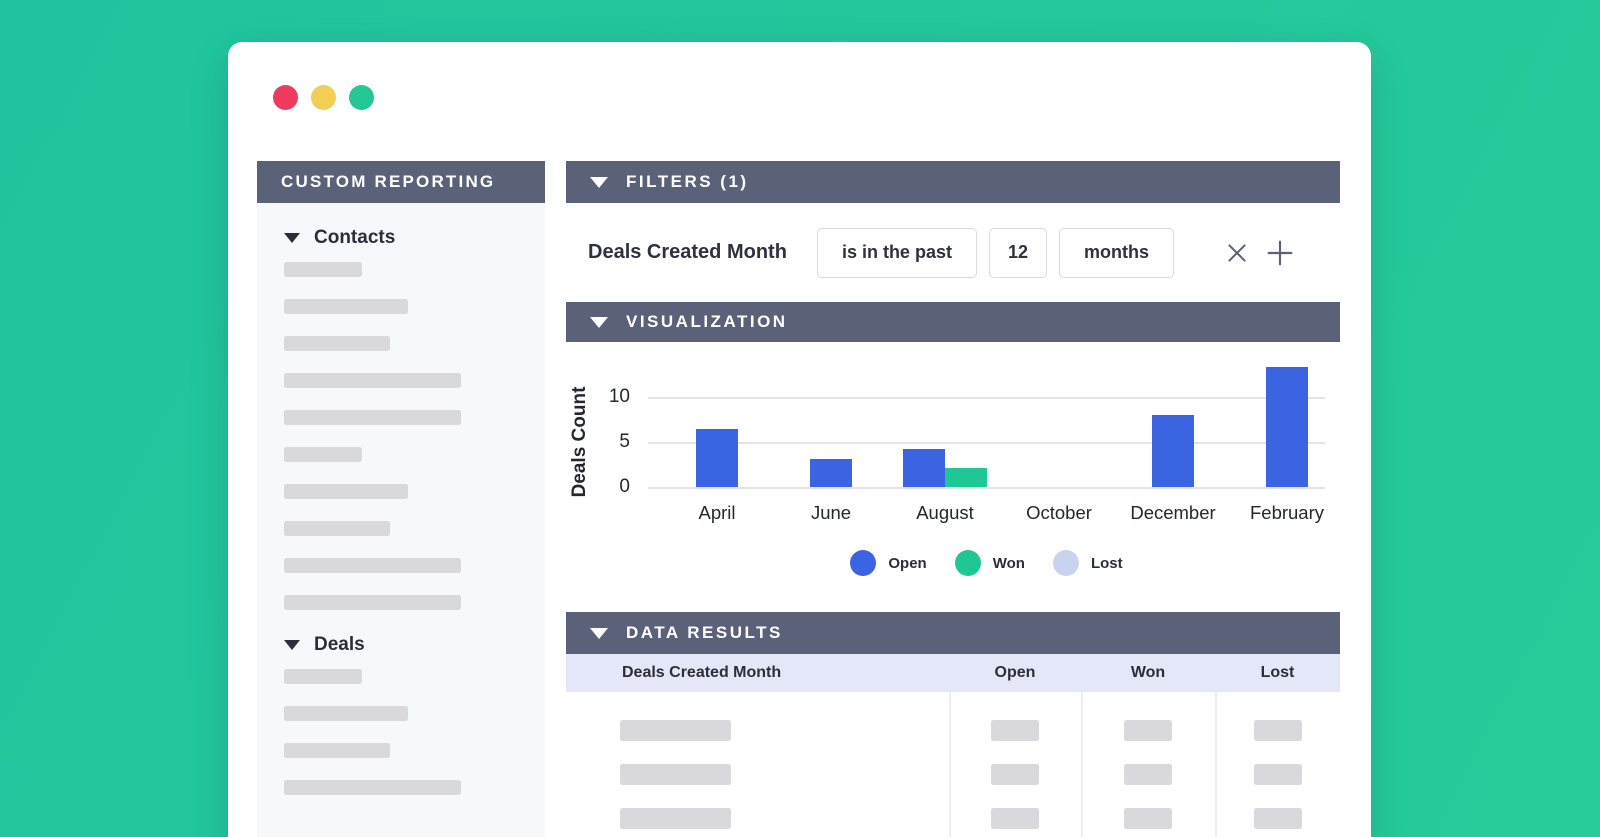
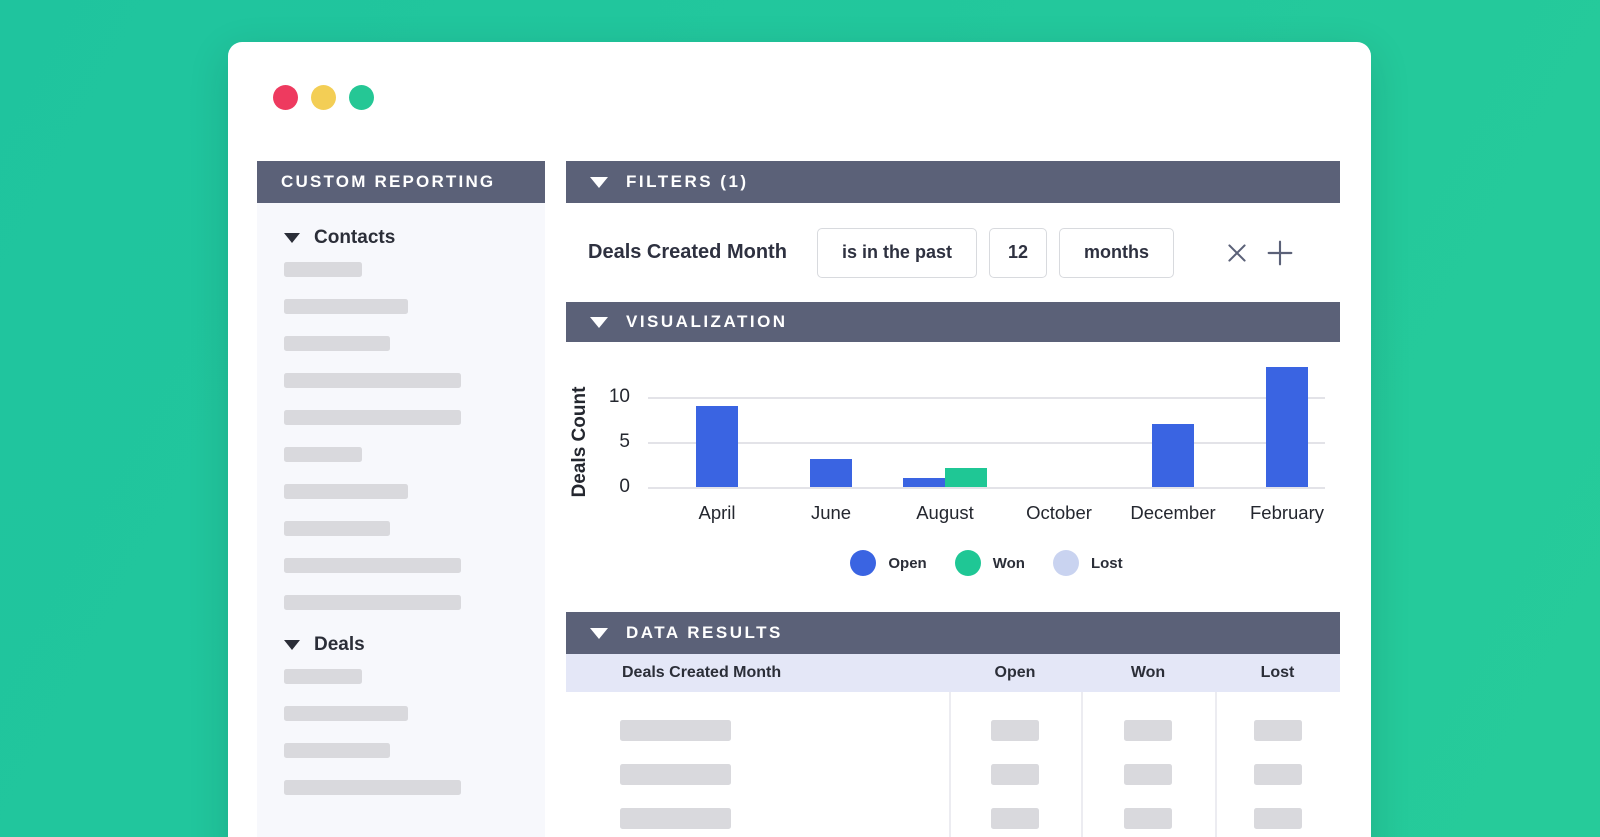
Open/April: 6 -> 9
Open/August: 4 -> 1
Open/December: 8 -> 7
